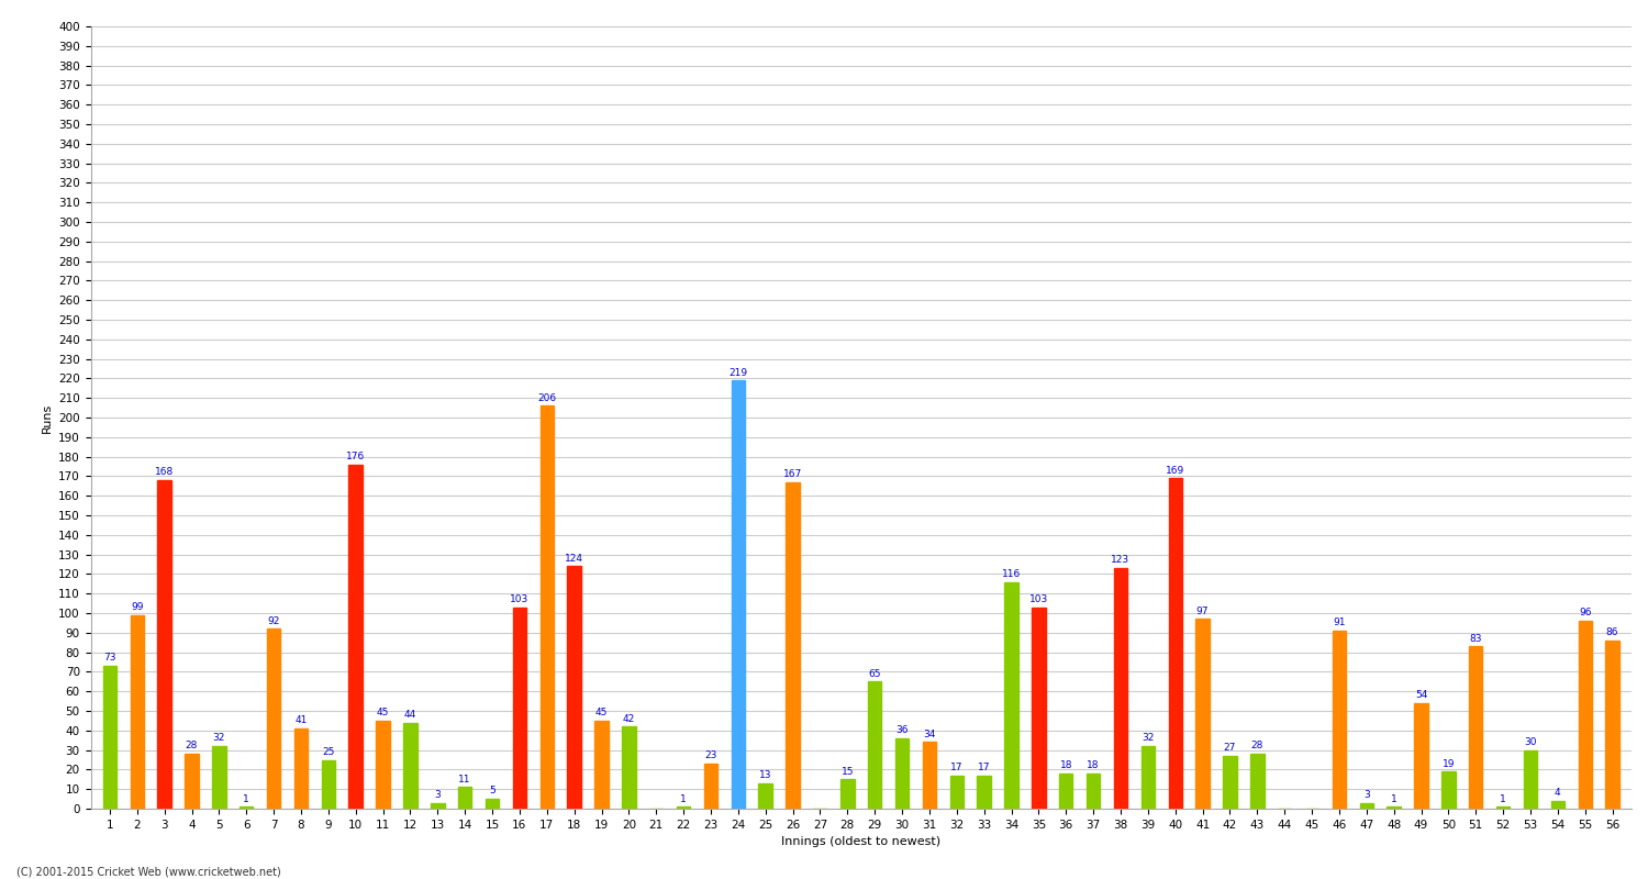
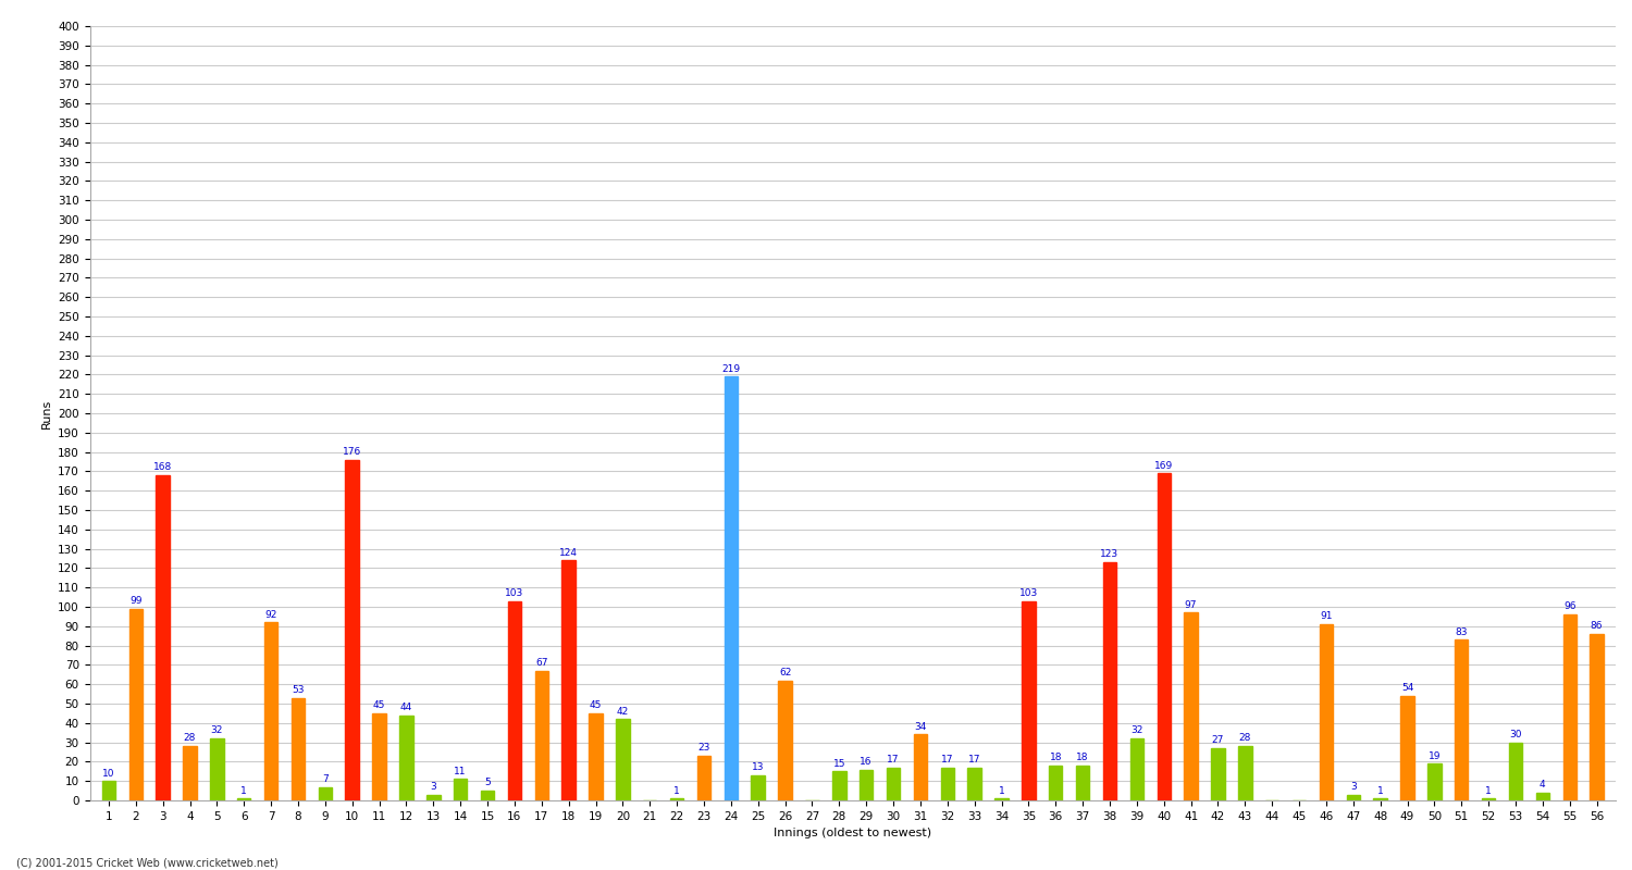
1: 73 -> 10
8: 41 -> 53
9: 25 -> 7
17: 206 -> 67
26: 167 -> 62
29: 65 -> 16
30: 36 -> 17
34: 116 -> 1
